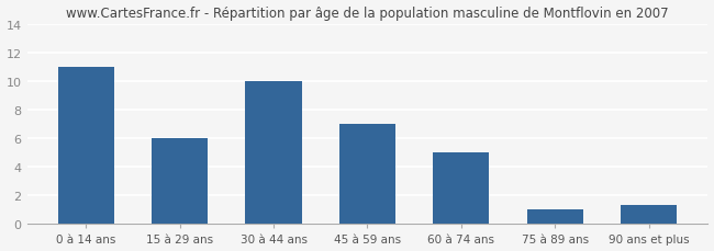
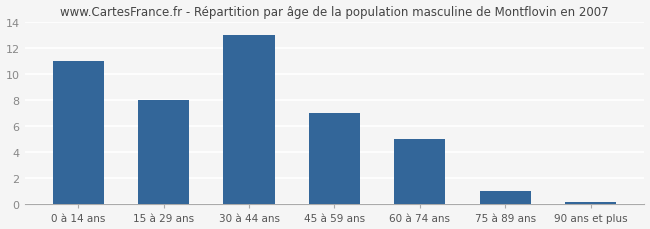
15 à 29 ans: 6.0 -> 8.0
30 à 44 ans: 10.0 -> 13.0
90 ans et plus: 1.3 -> 0.2
